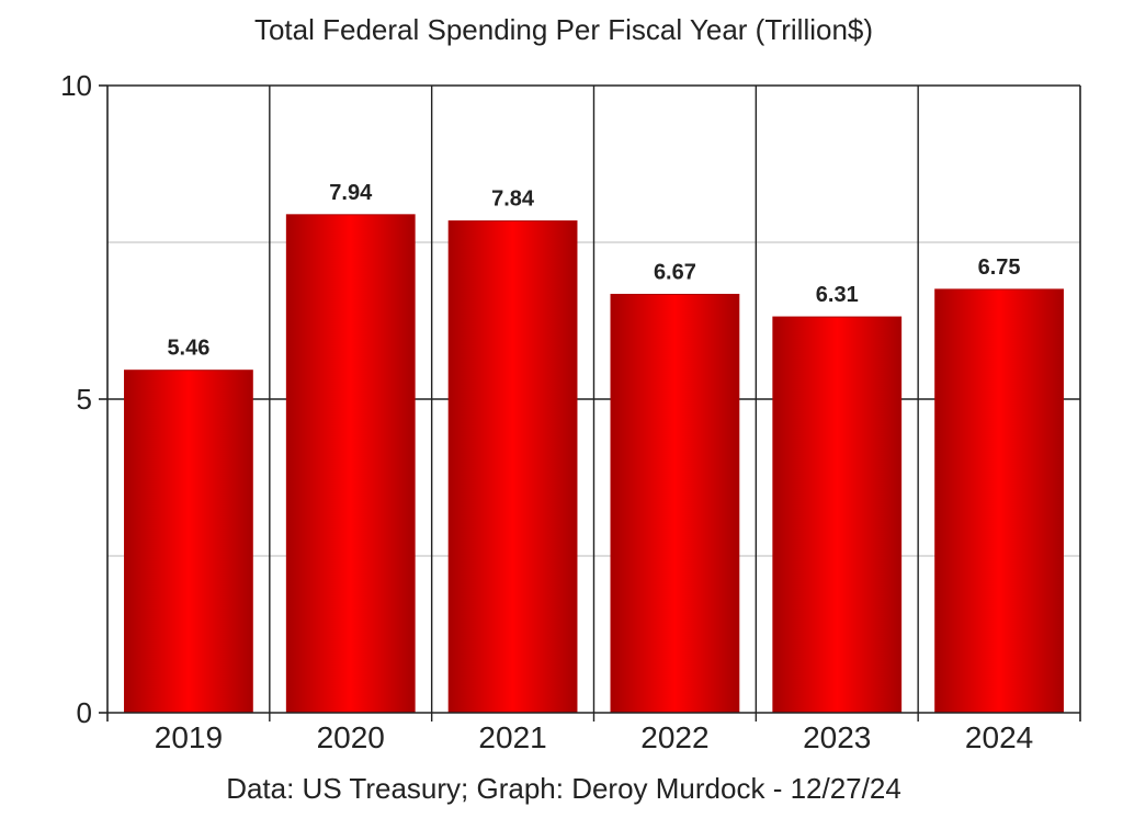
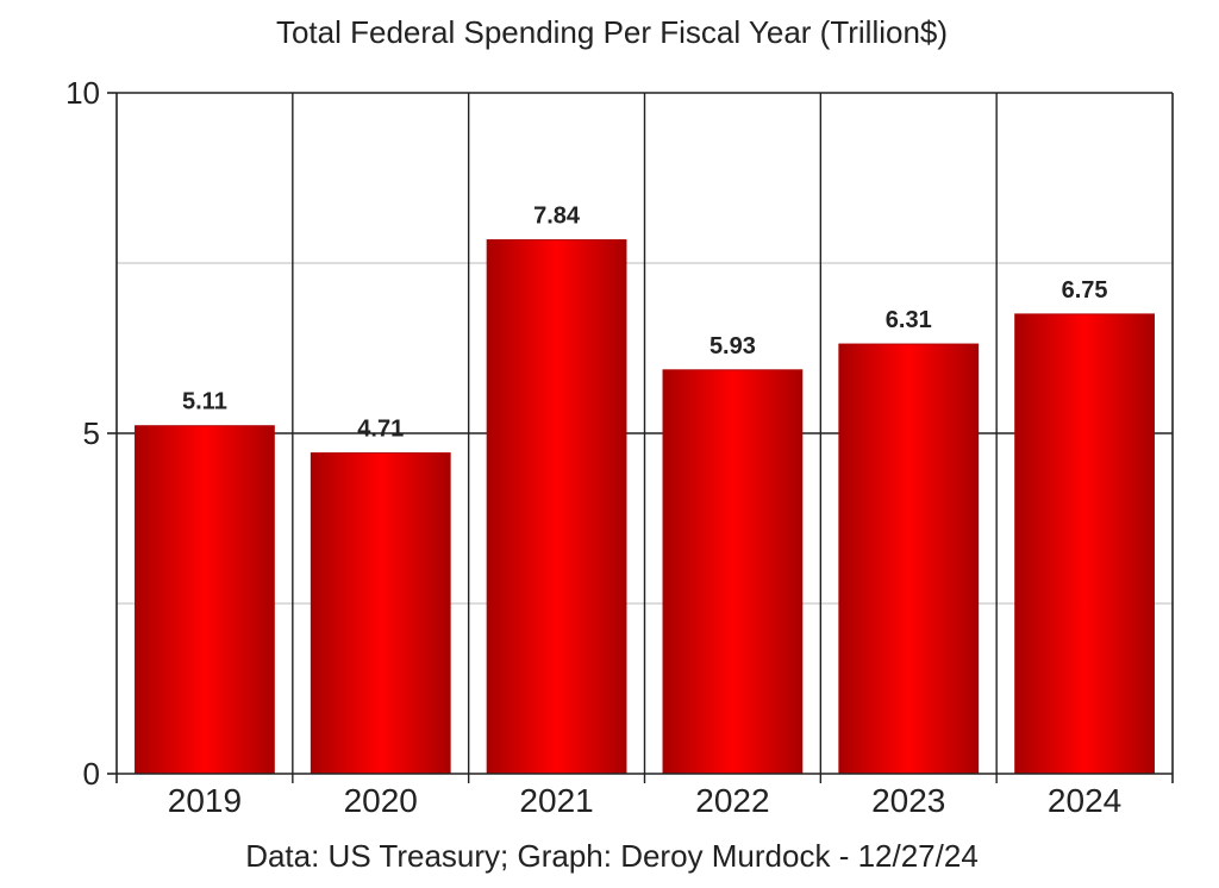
2019: 5.46 -> 5.11
2020: 7.94 -> 4.71
2022: 6.67 -> 5.93
